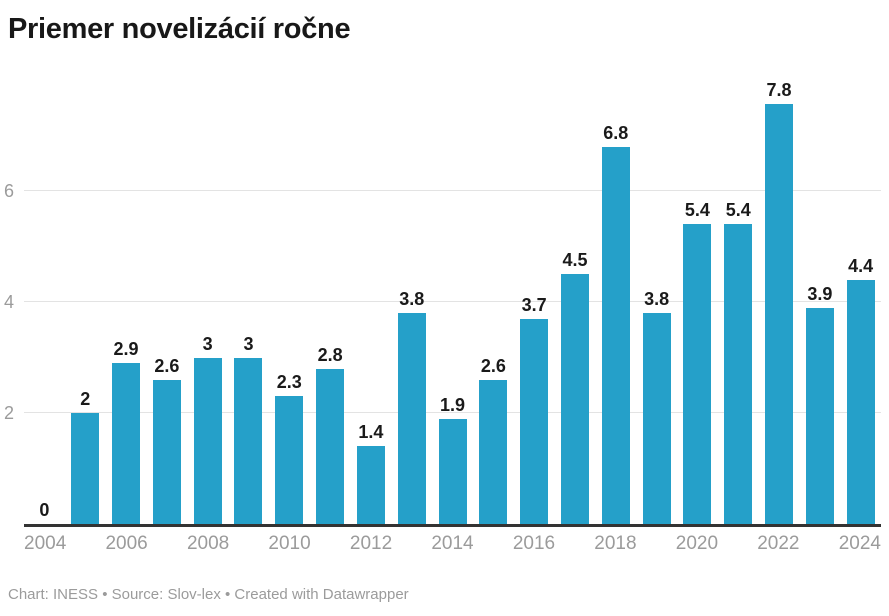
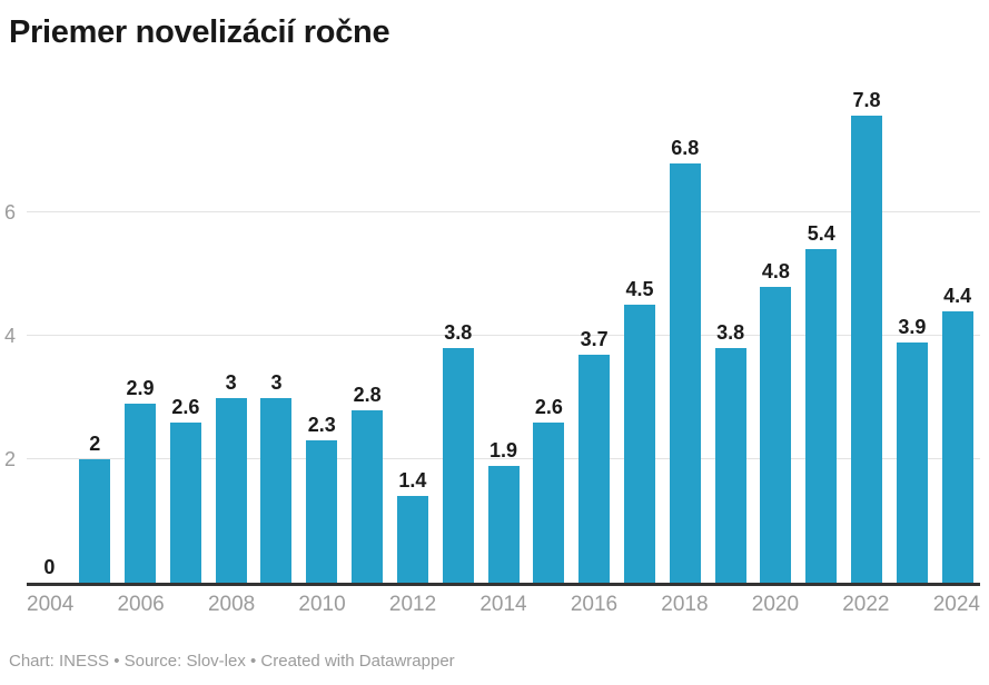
2020: 5.4 -> 4.8
